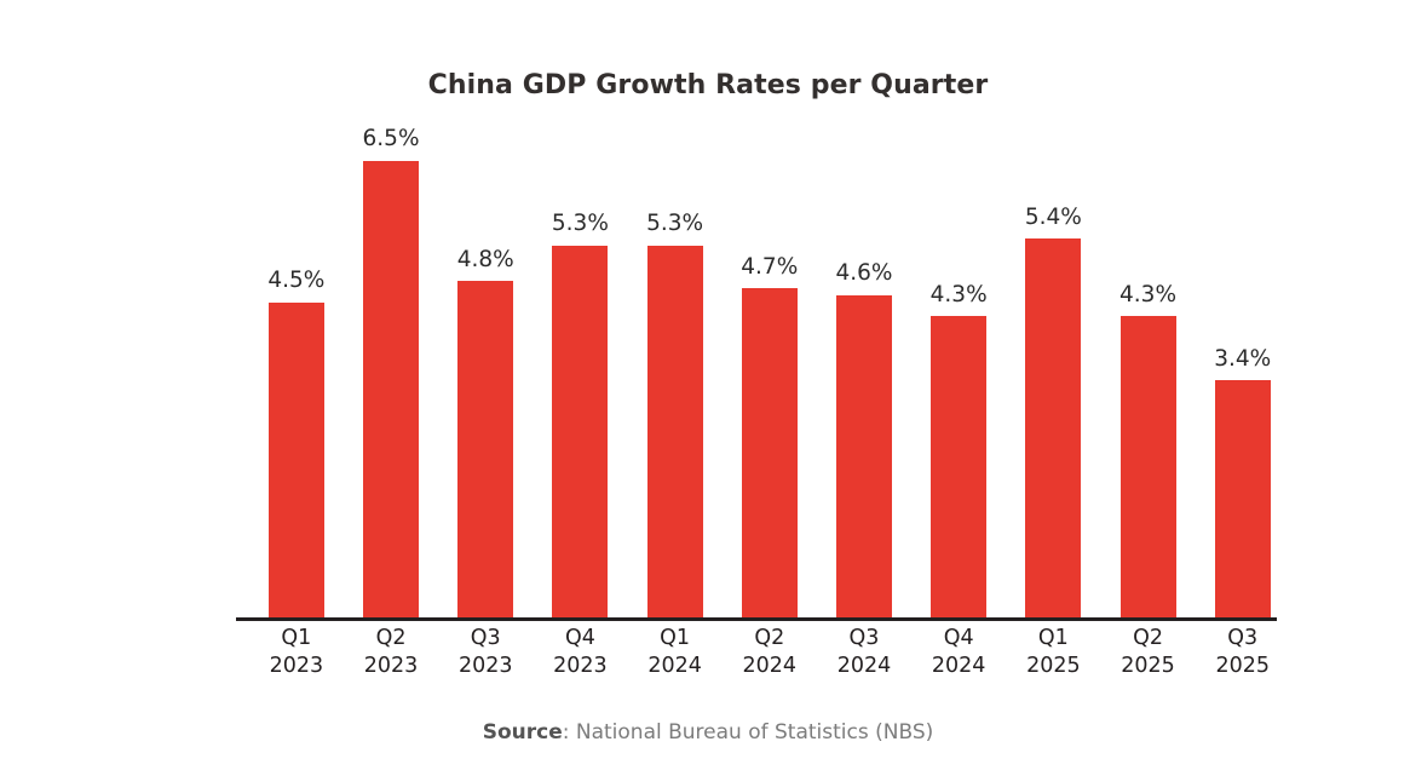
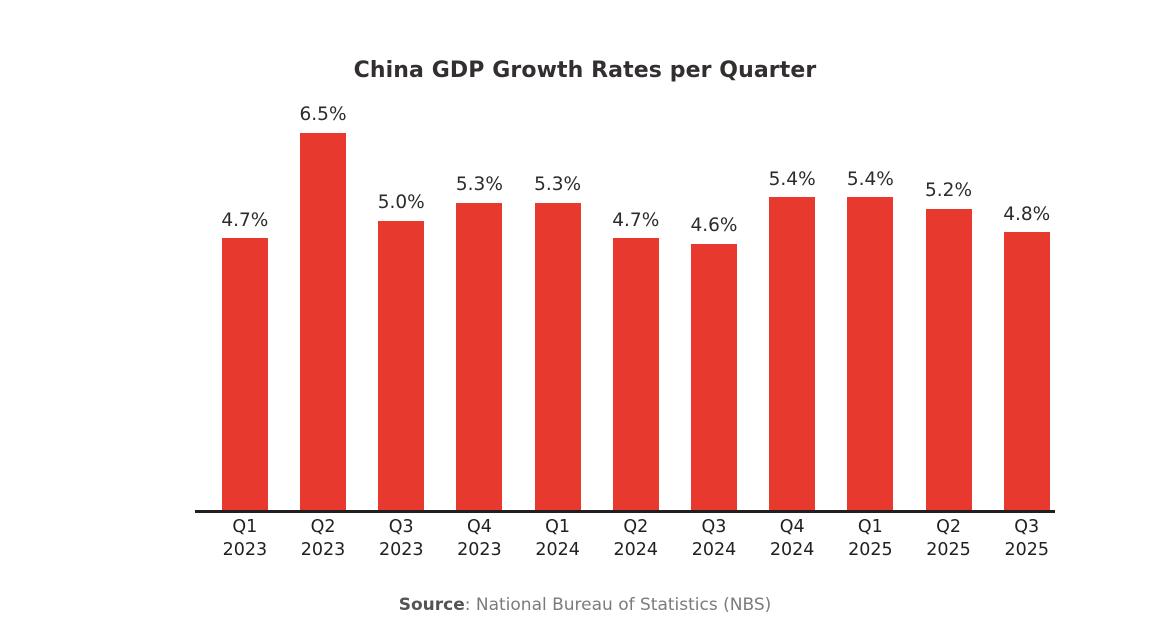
Q1 2023: 4.5% -> 4.7%
Q3 2023: 4.8% -> 5.0%
Q4 2024: 4.3% -> 5.4%
Q2 2025: 4.3% -> 5.2%
Q3 2025: 3.4% -> 4.8%
